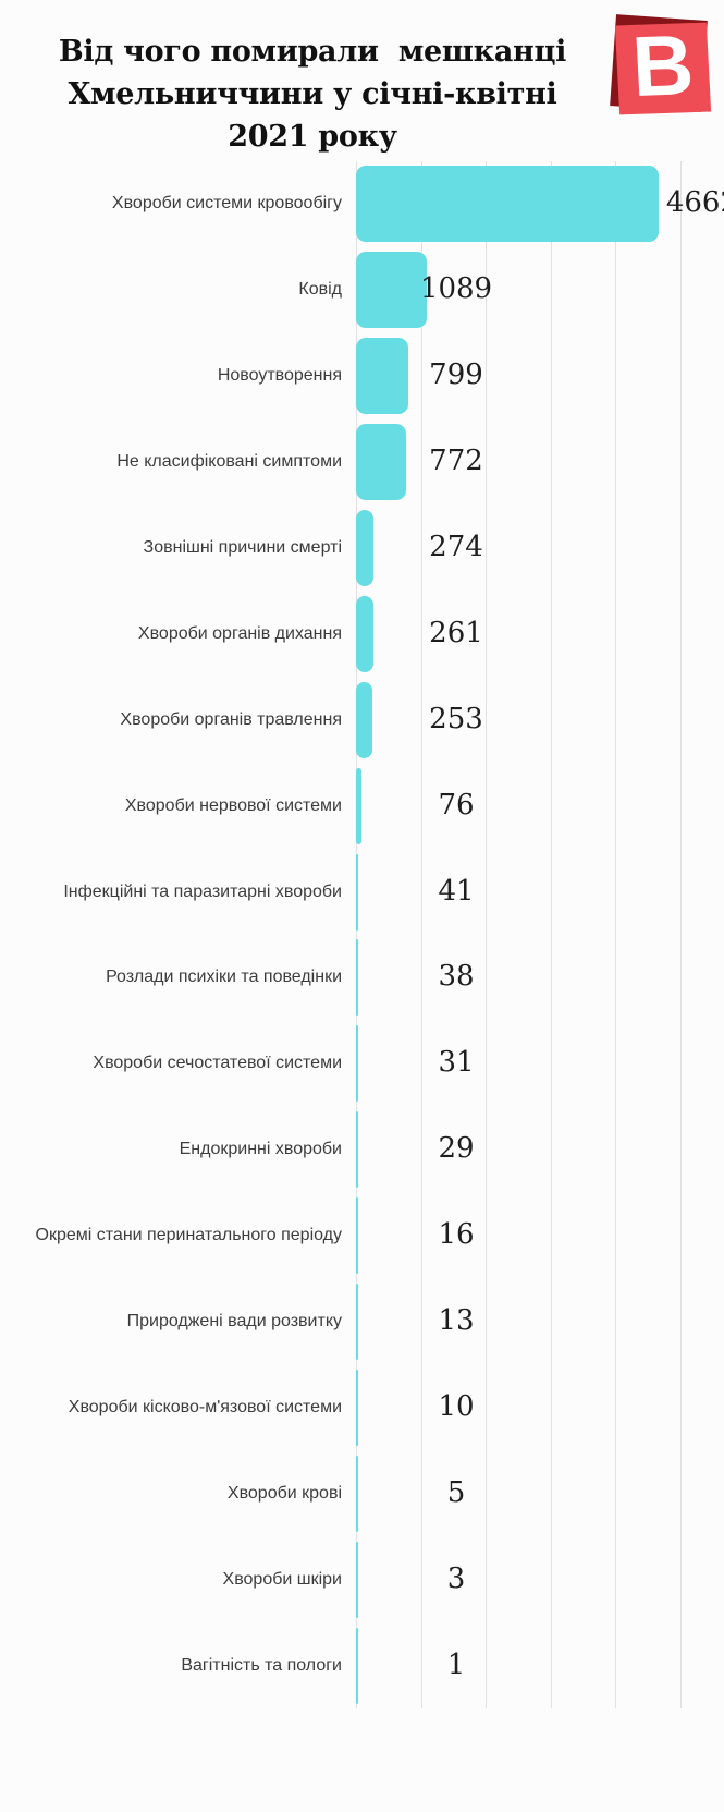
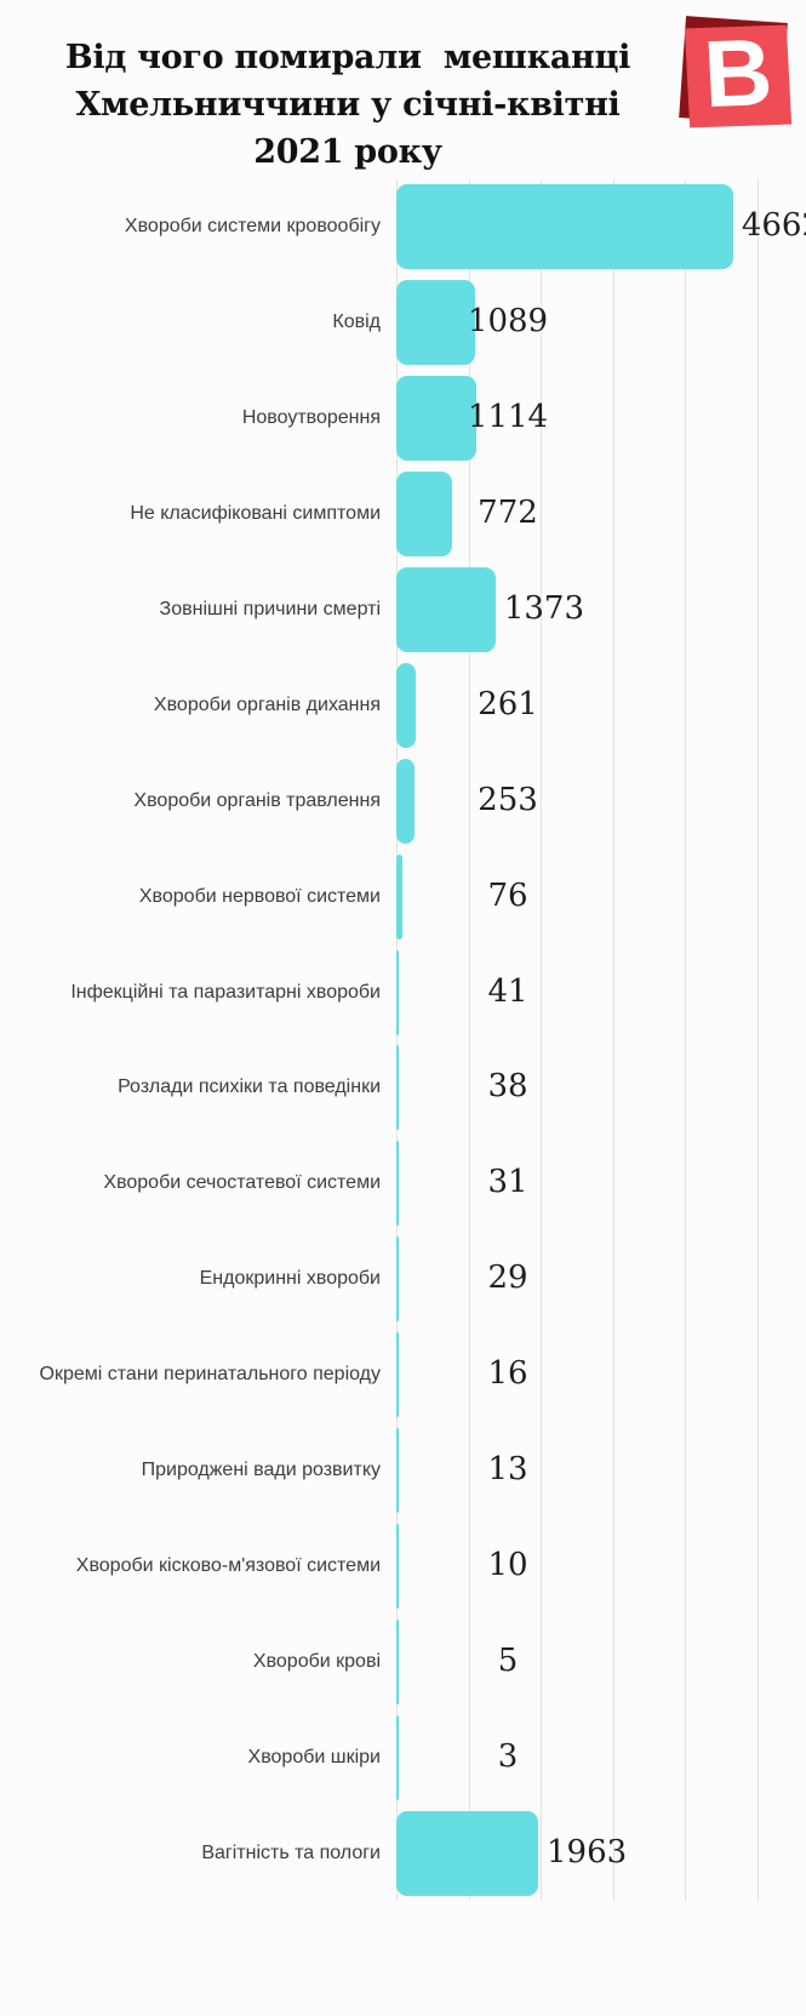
Новоутворення: 799 -> 1114
Зовнішні причини смерті: 274 -> 1373
Вагітність та пологи: 1 -> 1963
